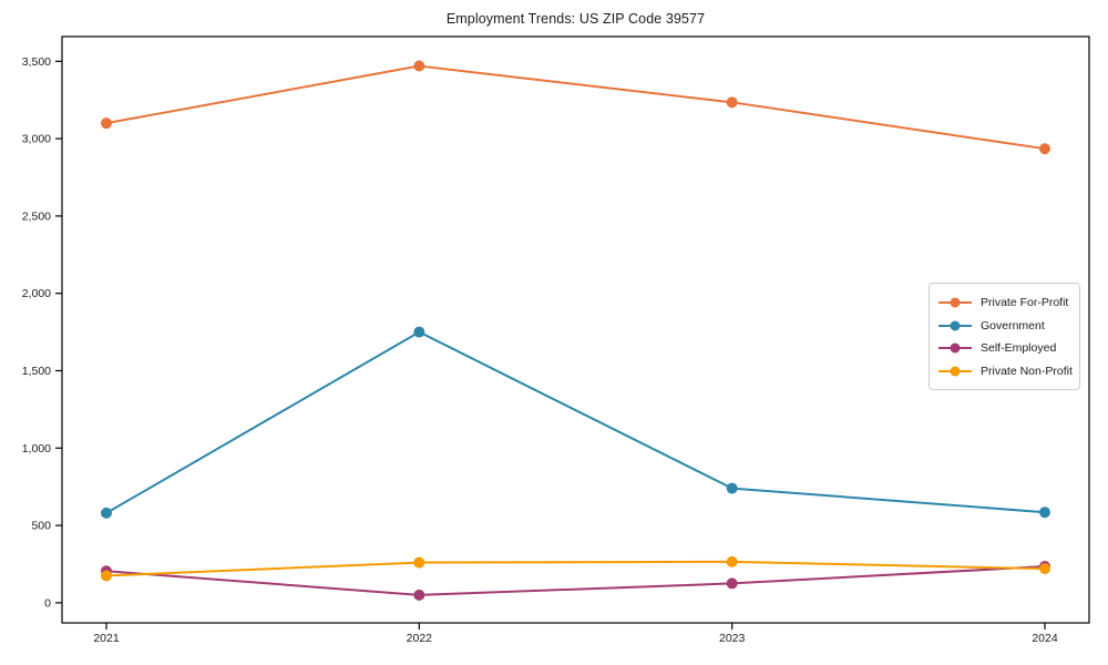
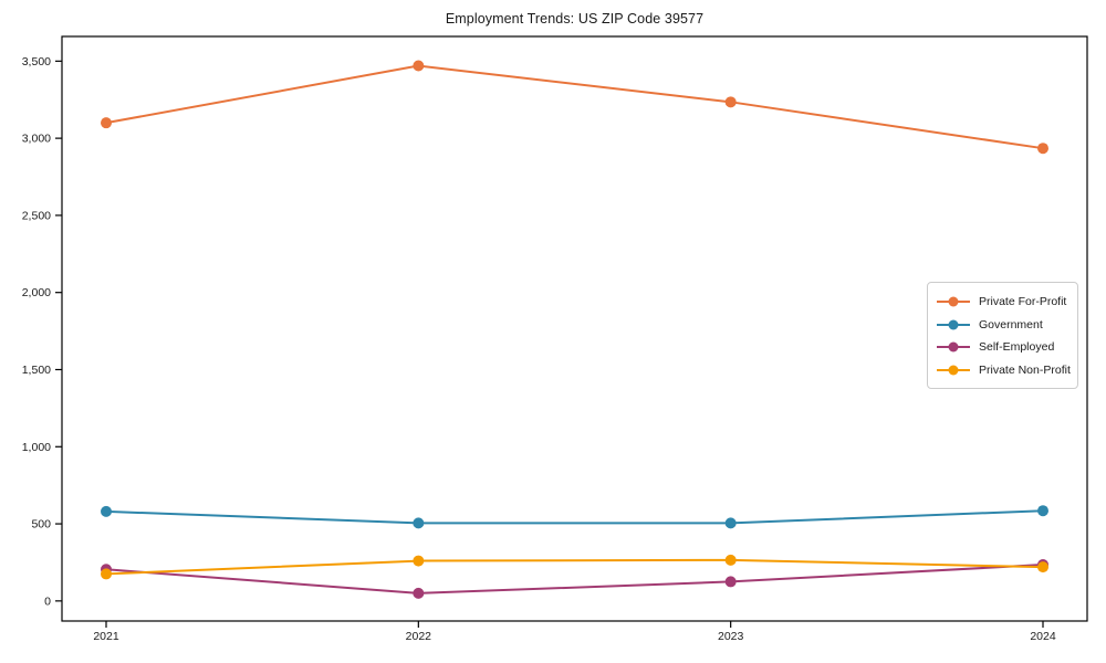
Government/2022: 1750 -> 500
Government/2023: 740 -> 500
